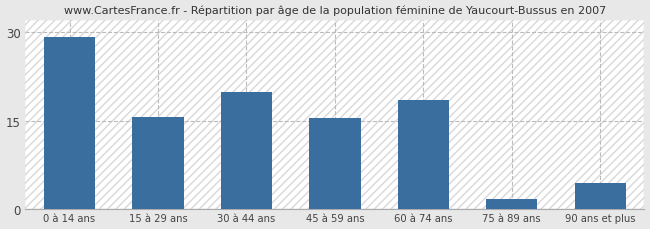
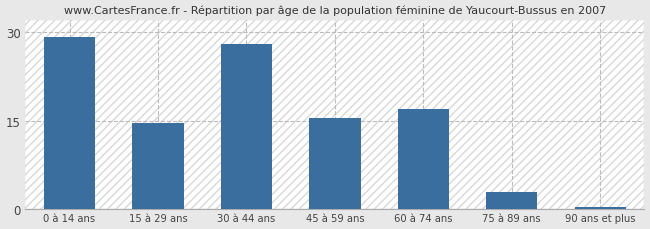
15 à 29 ans: 15.6 -> 14.6
30 à 44 ans: 19.8 -> 28.0
60 à 74 ans: 18.4 -> 17.0
75 à 89 ans: 1.8 -> 3.0
90 ans et plus: 4.4 -> 0.4
